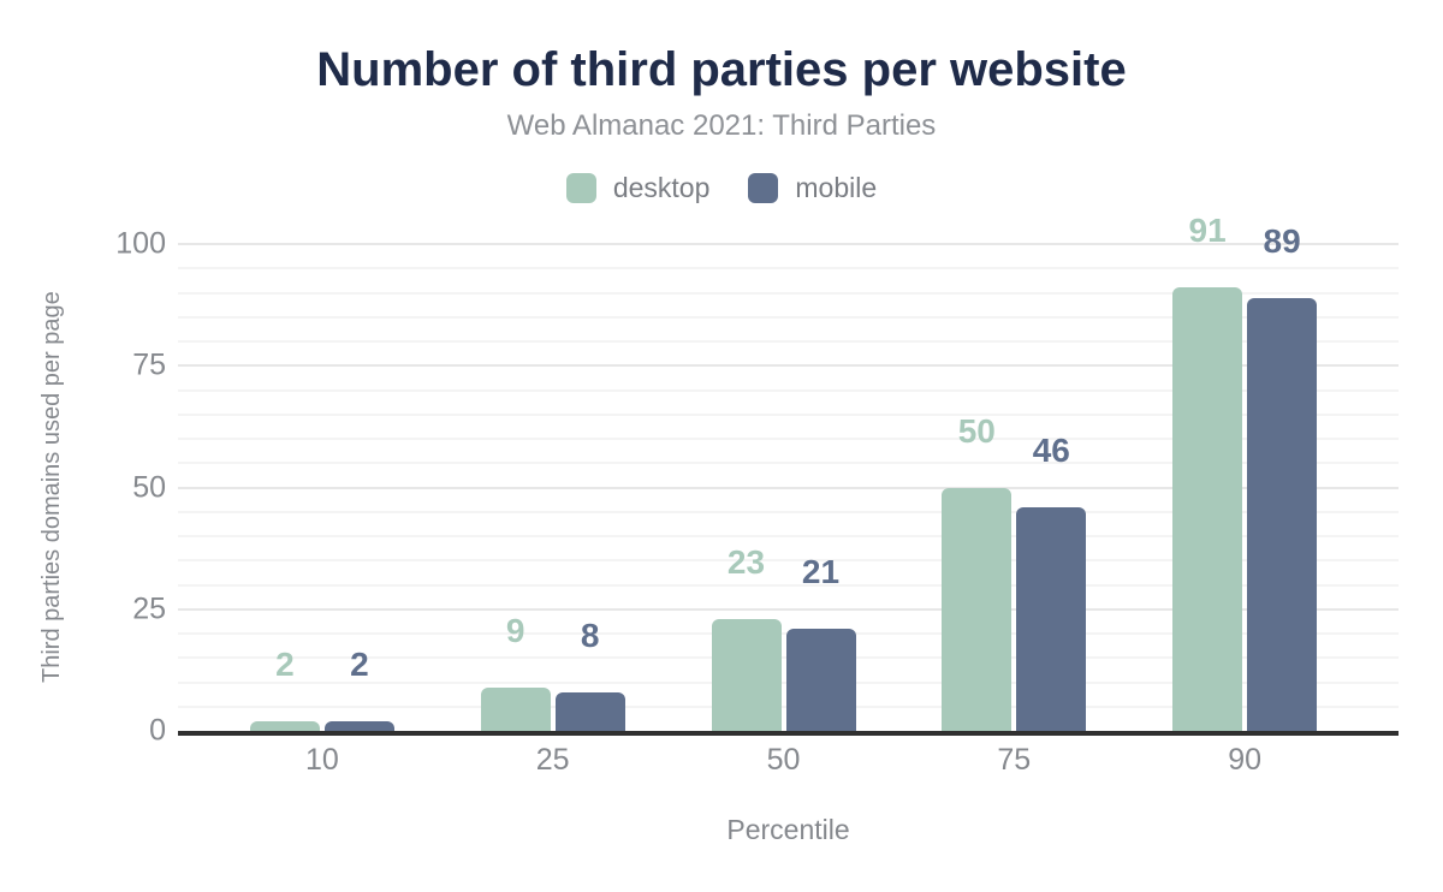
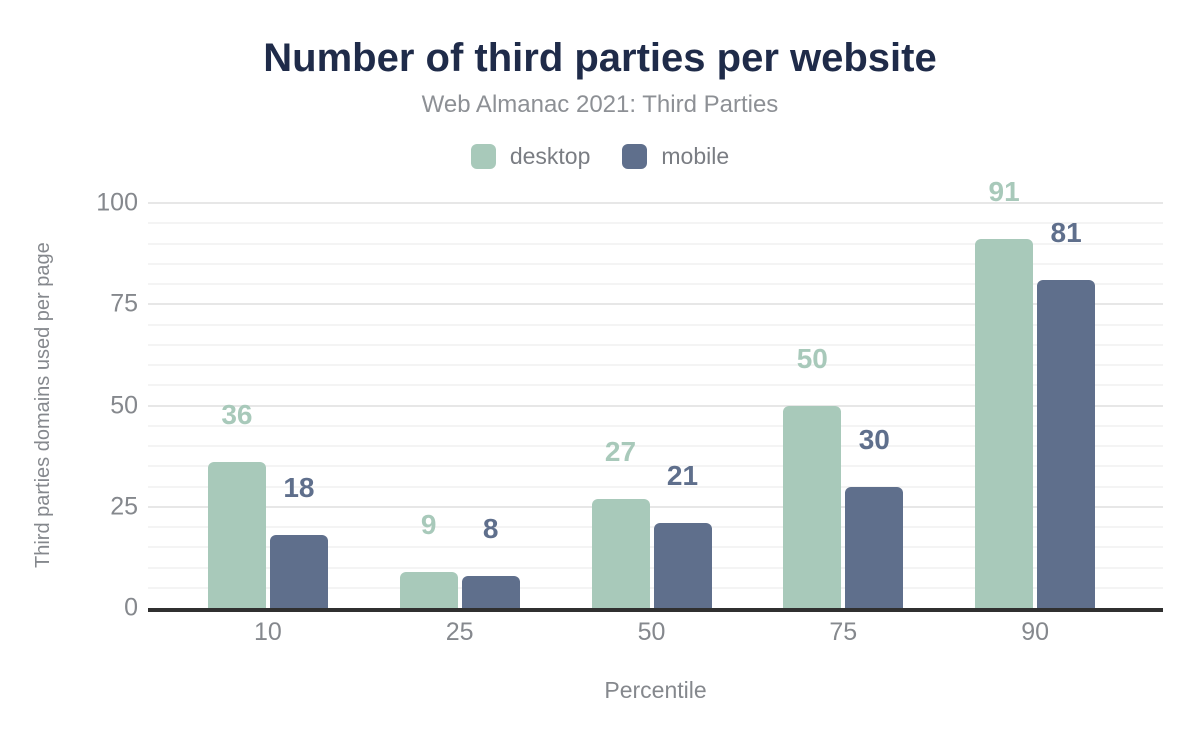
desktop/10: 2 -> 36
mobile/10: 2 -> 18
desktop/50: 23 -> 27
mobile/75: 46 -> 30
mobile/90: 89 -> 81
